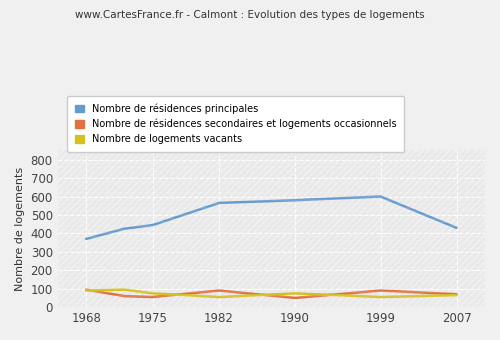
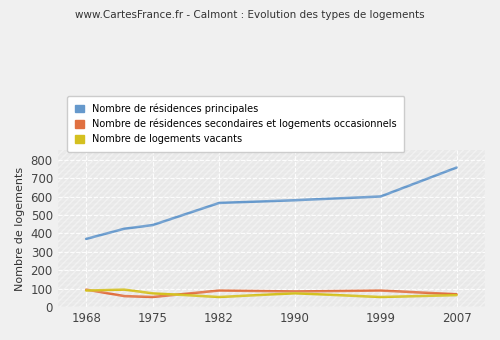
Nombre de résidences secondaires et logements occasionnels/1990: 50 -> 80
Nombre de résidences principales/2007: 430 -> 760
